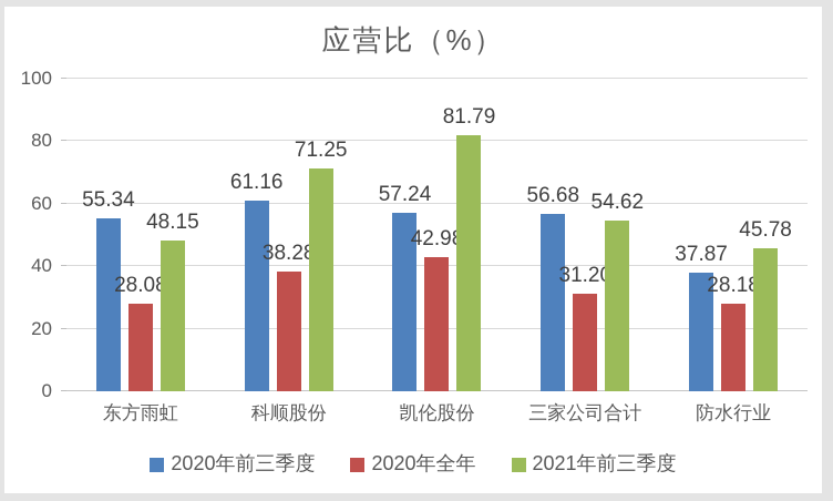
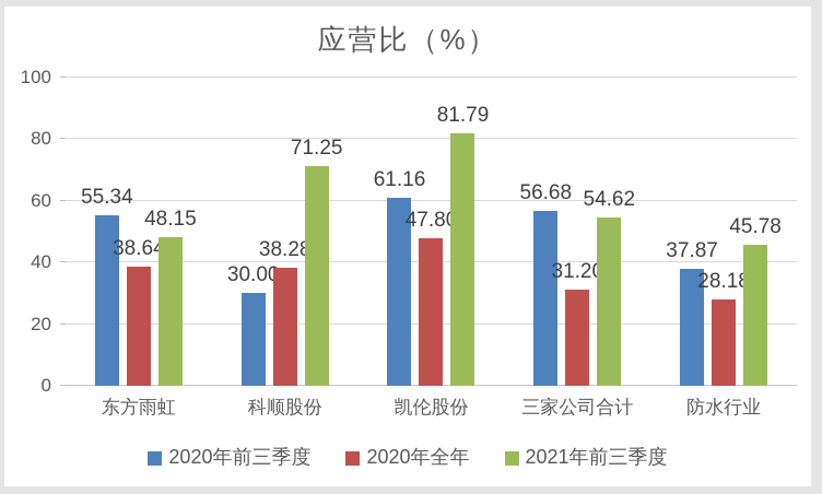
2020年全年/东方雨虹: 28.08 -> 38.64
2020年前三季度/科顺股份: 61.16 -> 30.00
2020年前三季度/凯伦股份: 57.24 -> 61.16
2020年全年/凯伦股份: 42.98 -> 47.80
